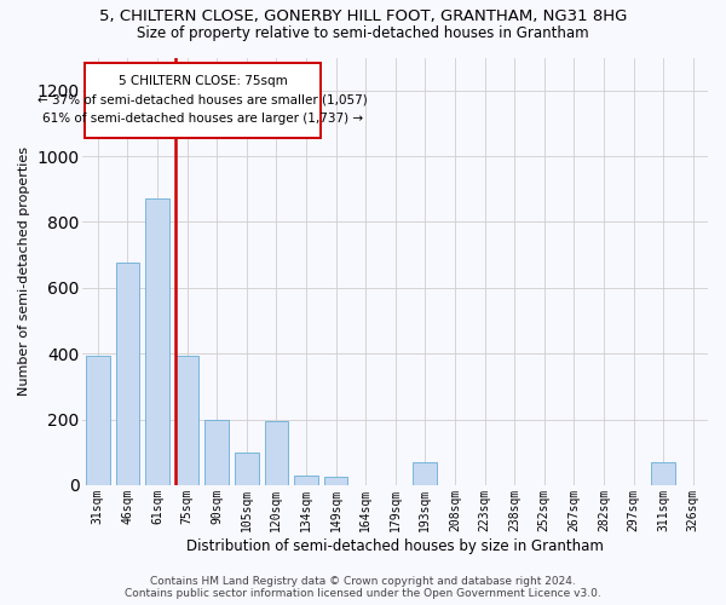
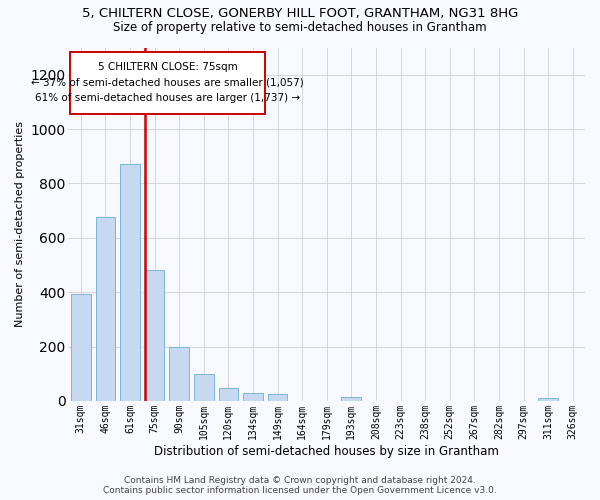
75sqm: 395 -> 480
120sqm: 195 -> 47
193sqm: 70 -> 15
311sqm: 70 -> 10
